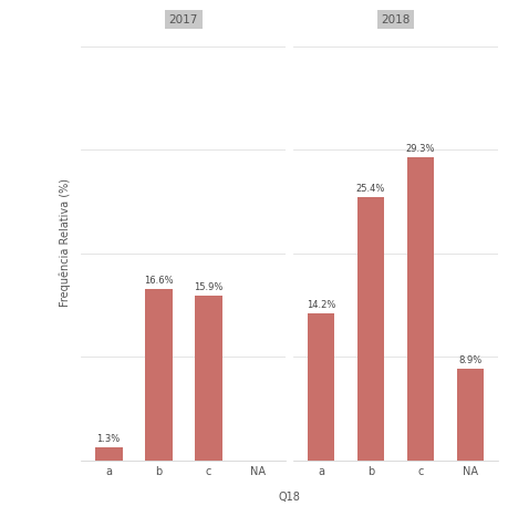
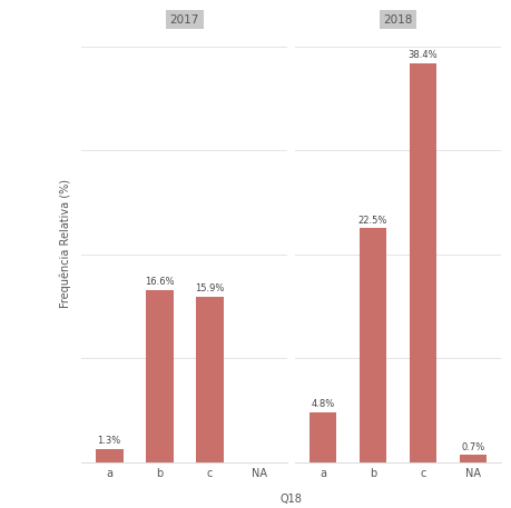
2018/a: 14.2% -> 4.8%
2018/b: 25.4% -> 22.5%
2018/c: 29.3% -> 38.4%
2018/NA: 8.9% -> 0.7%
